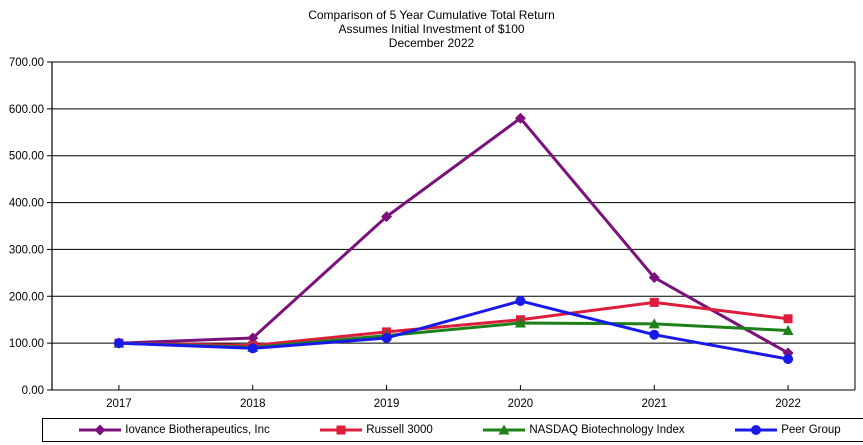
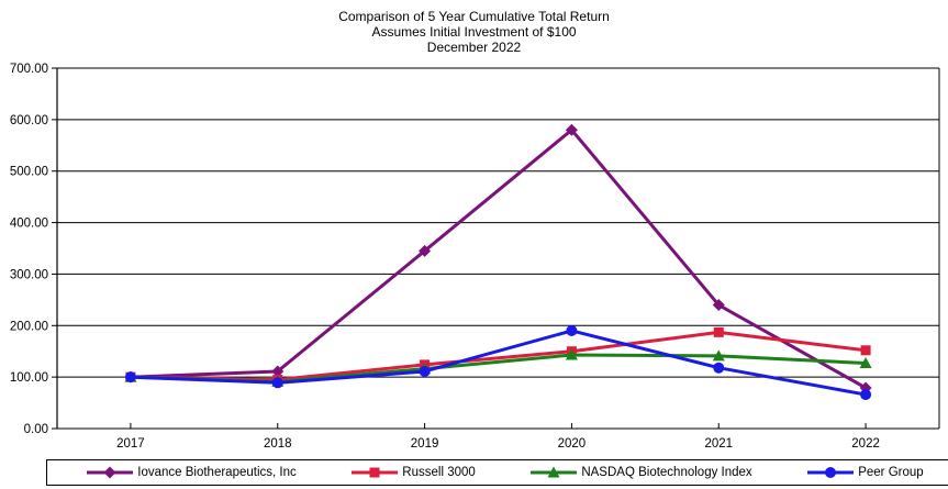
Iovance Biotherapeutics, Inc/2019: 370 -> 340
